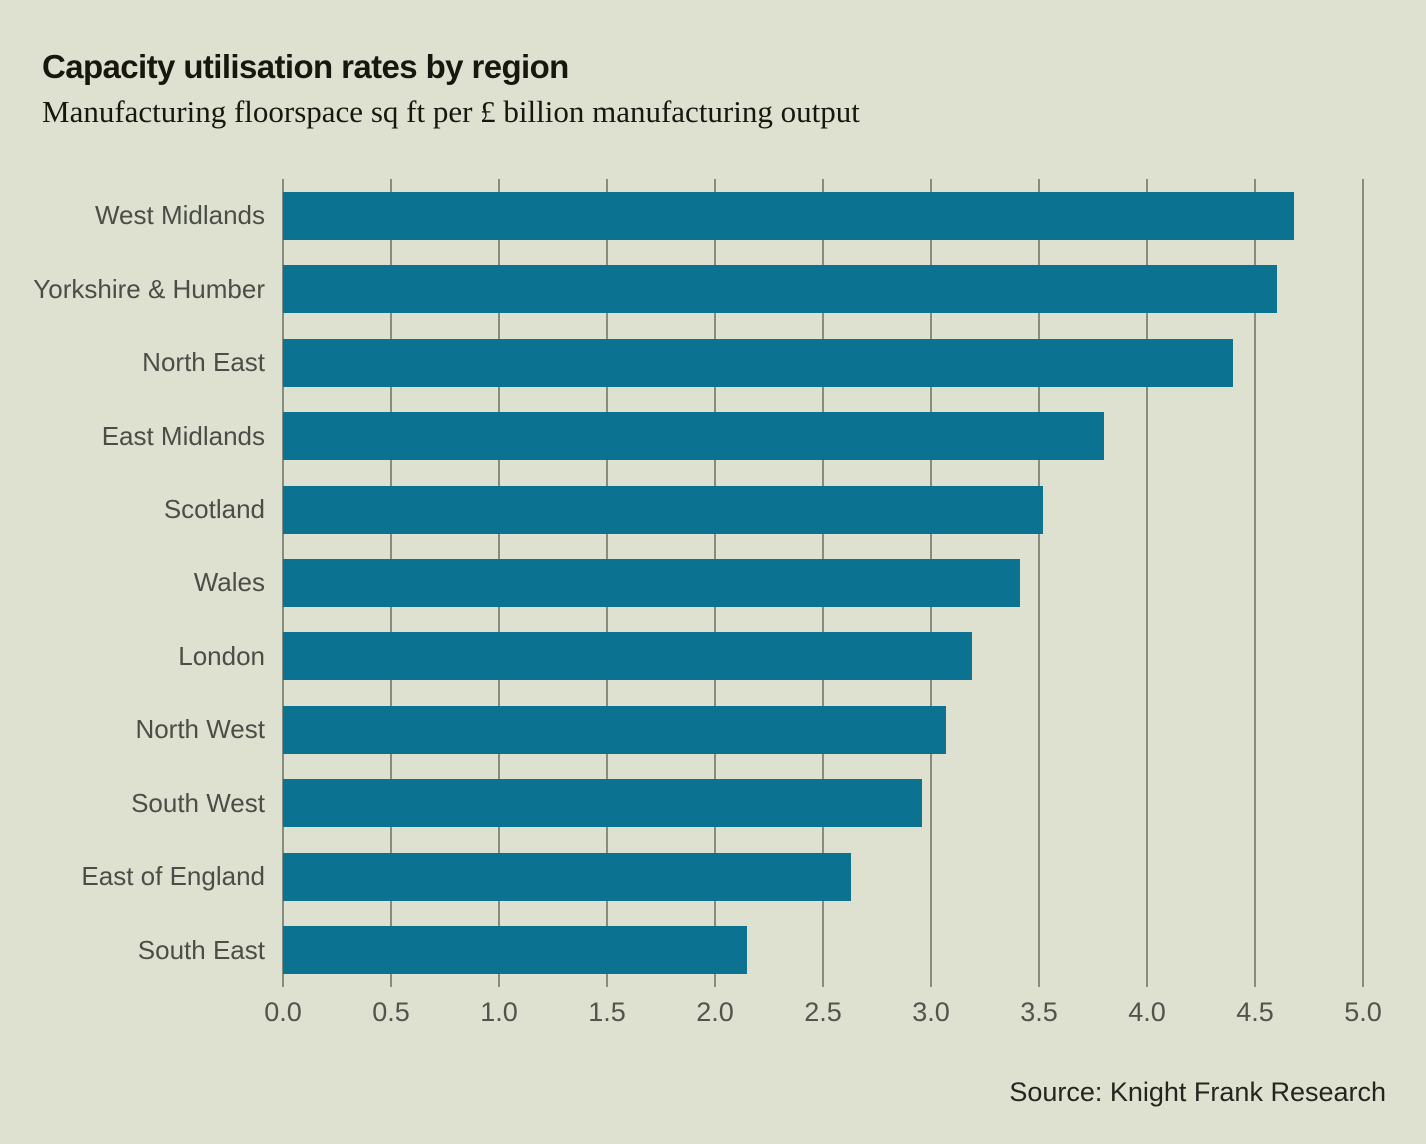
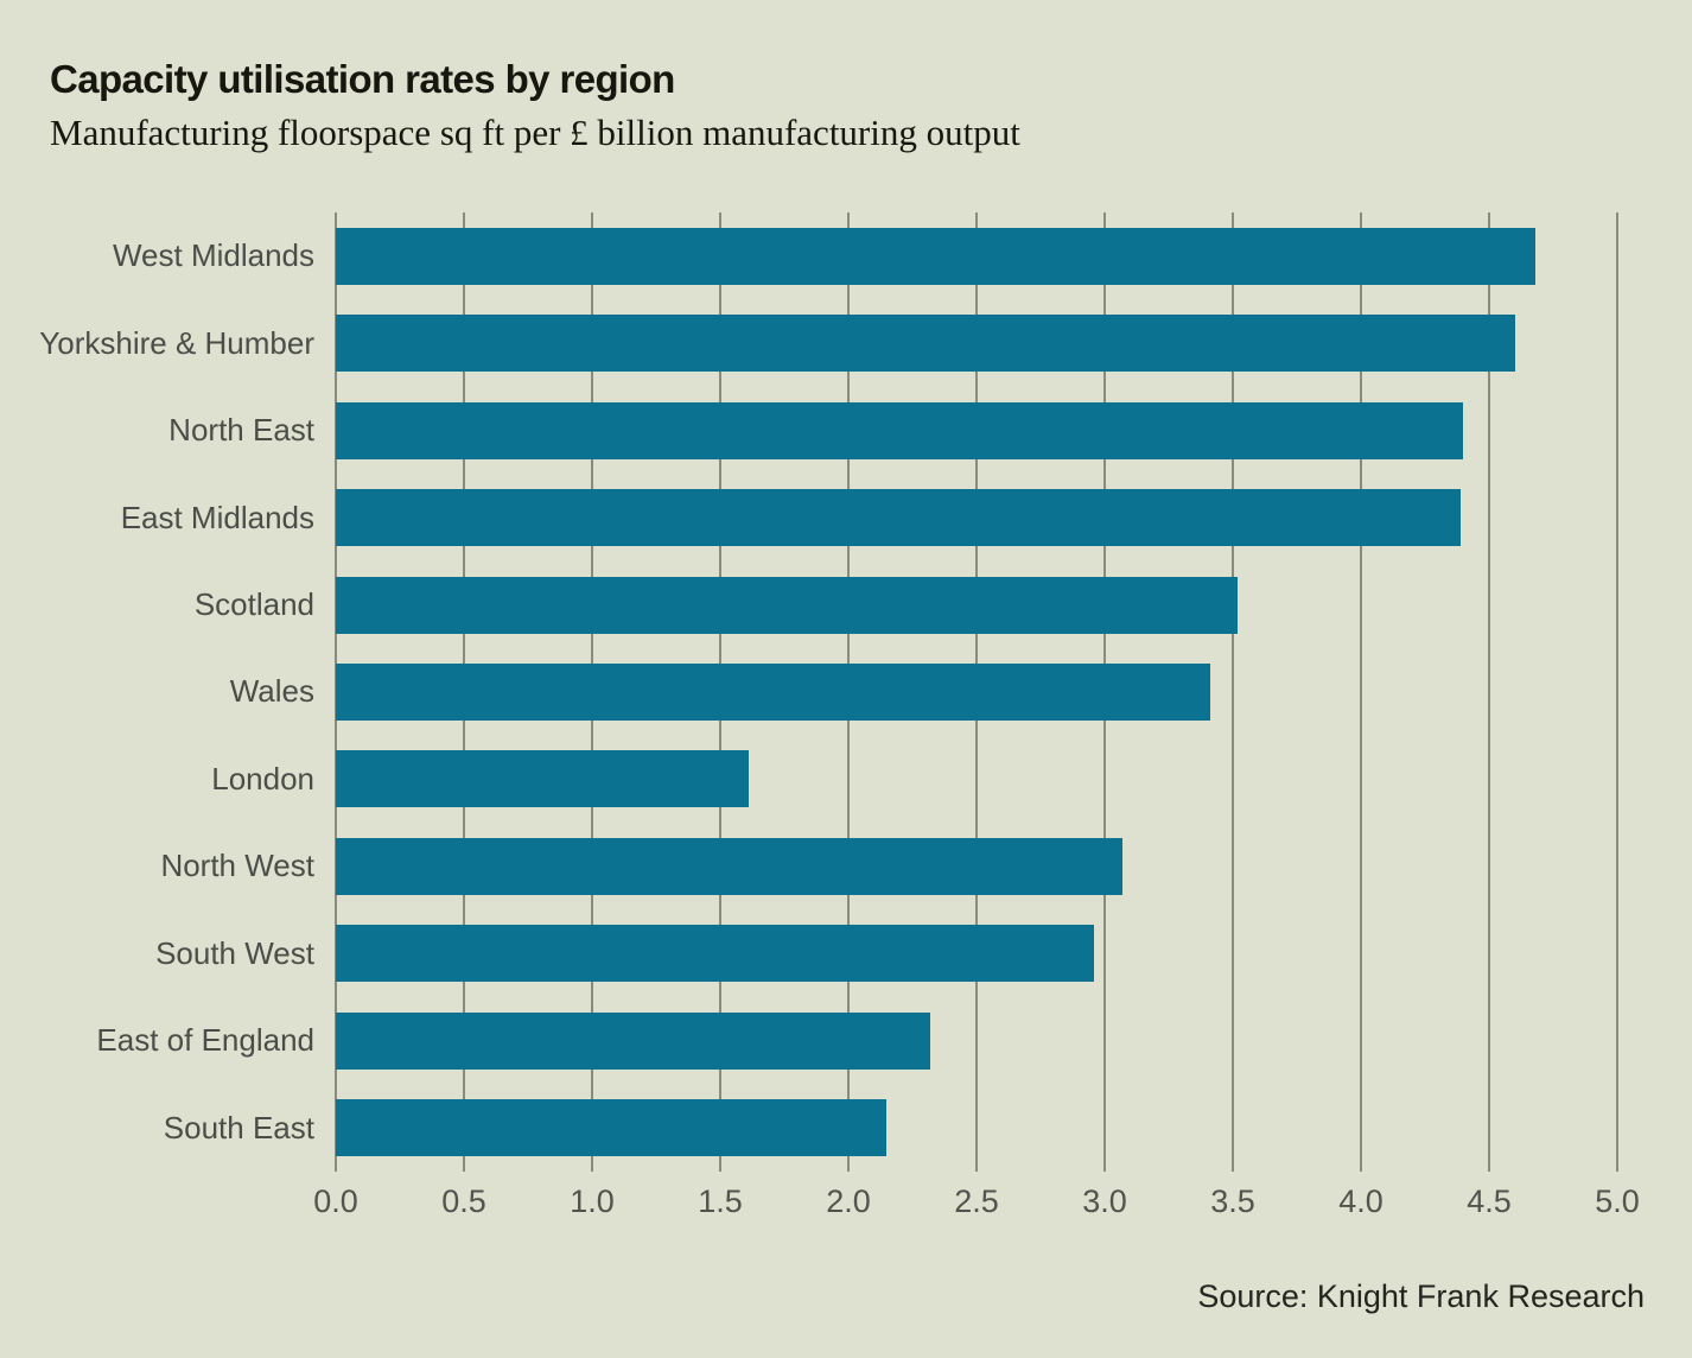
East Midlands: 3.80 -> 4.39
London: 3.19 -> 1.61
East of England: 2.63 -> 2.32
